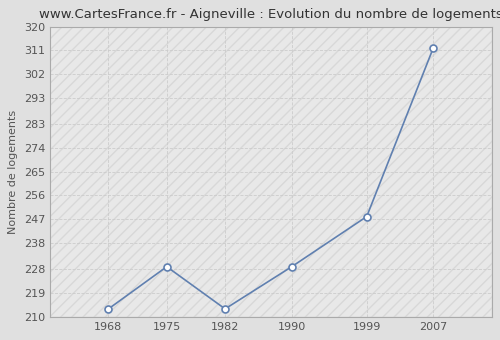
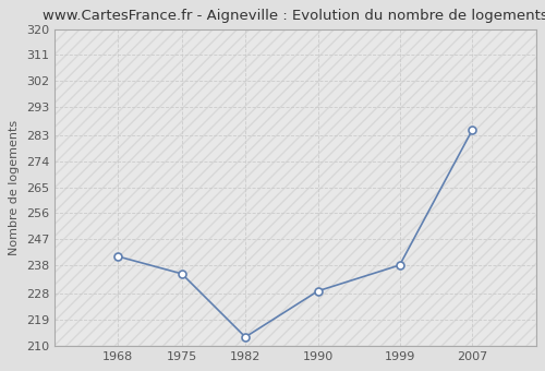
1968: 213 -> 241
1975: 229 -> 235
1999: 248 -> 238
2007: 312 -> 285
